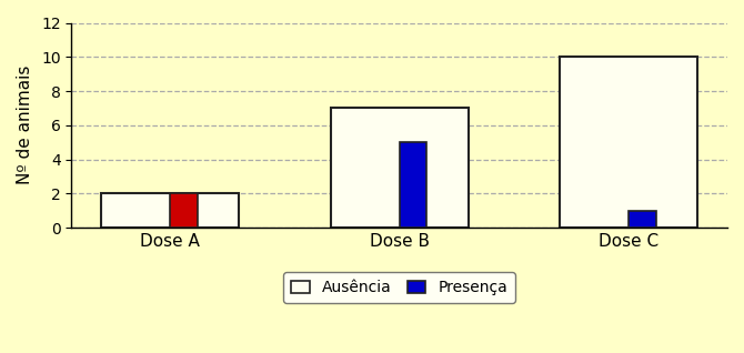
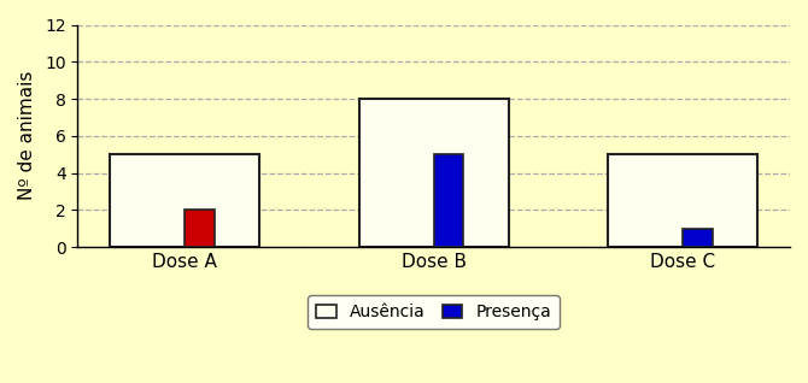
Ausência/Dose A: 2 -> 5
Ausência/Dose B: 7 -> 8
Ausência/Dose C: 10 -> 5
